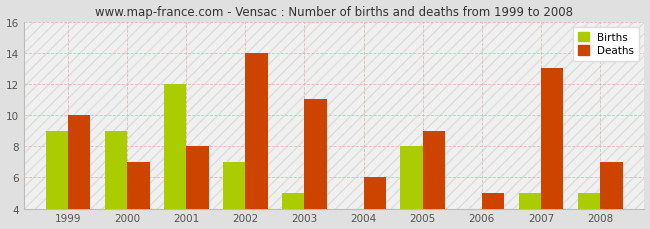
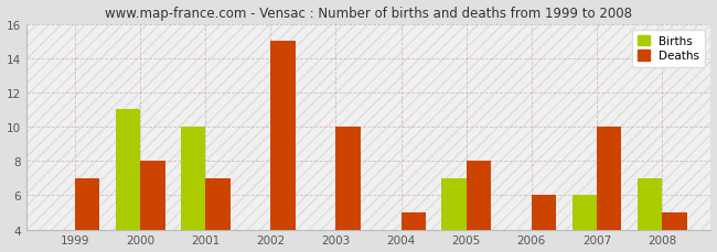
Births/1999: 9 -> 4
Deaths/1999: 10 -> 7
Births/2000: 9 -> 11
Deaths/2000: 7 -> 8
Births/2001: 12 -> 10
Deaths/2001: 8 -> 7
Births/2002: 7 -> 4
Deaths/2002: 14 -> 15
Births/2003: 5 -> 4
Deaths/2003: 11 -> 10
Deaths/2004: 6 -> 5
Births/2005: 8 -> 7
Deaths/2005: 9 -> 8
Deaths/2006: 5 -> 6
Births/2007: 5 -> 6
Deaths/2007: 13 -> 10
Births/2008: 5 -> 7
Deaths/2008: 7 -> 5
